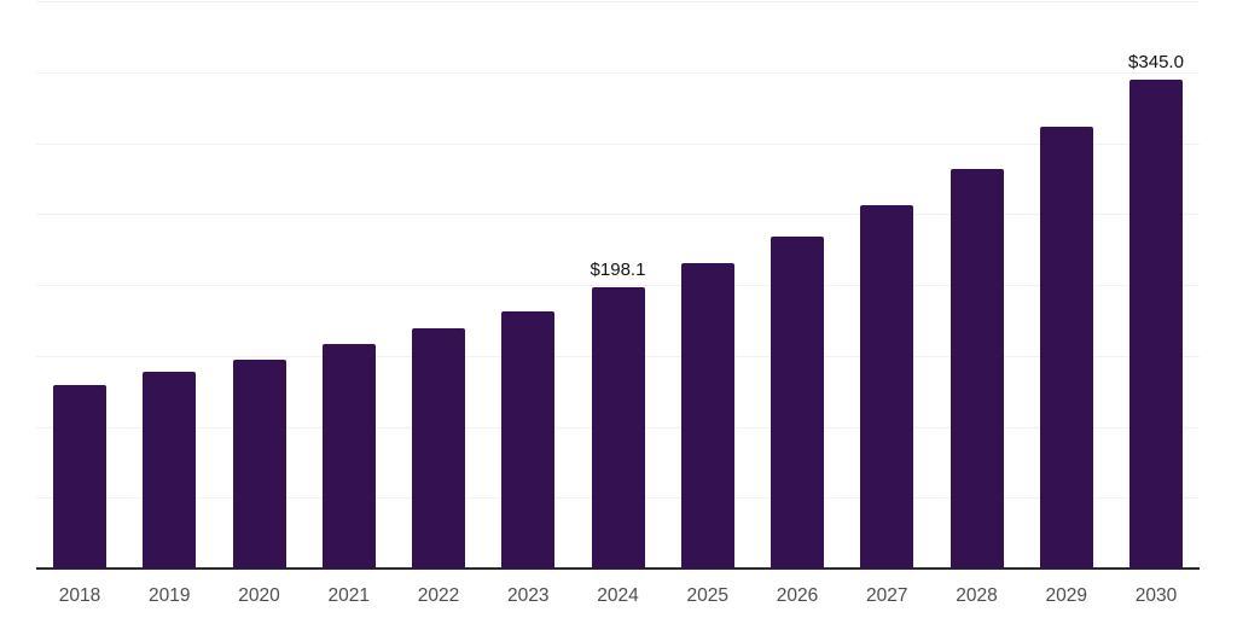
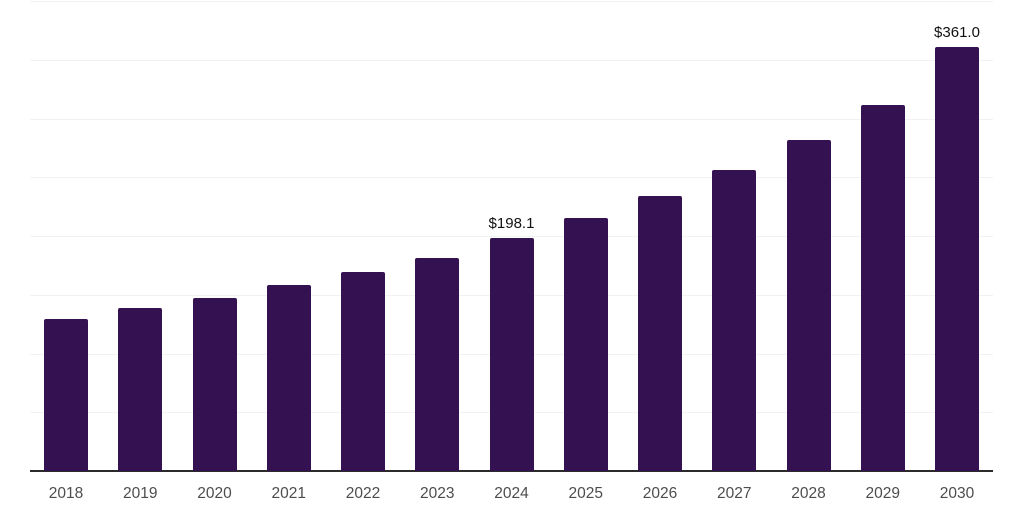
2030: $345.0 -> $361.0
